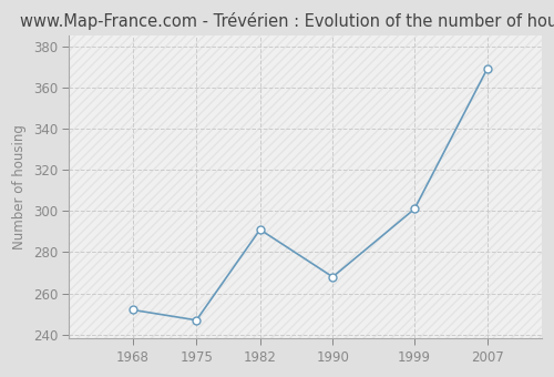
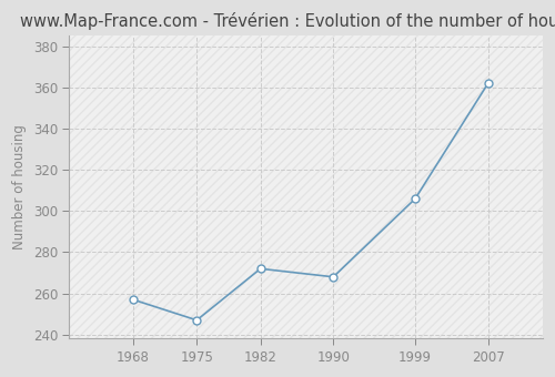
1968: 252 -> 257
1982: 291 -> 272
1999: 301 -> 306
2007: 369 -> 362
